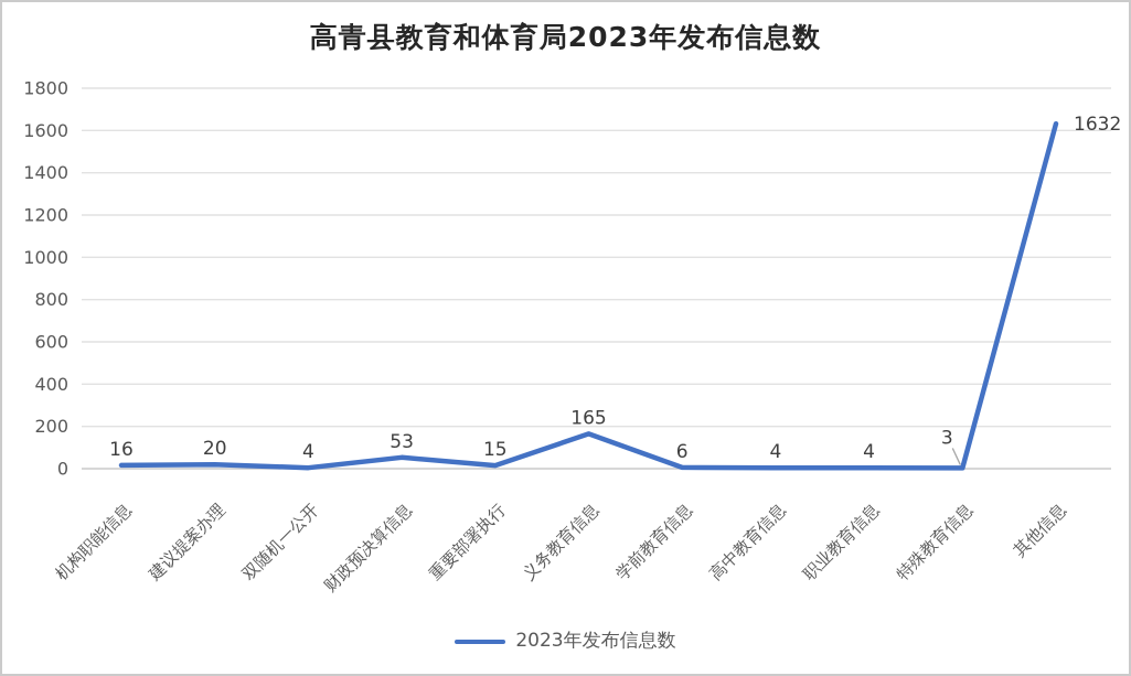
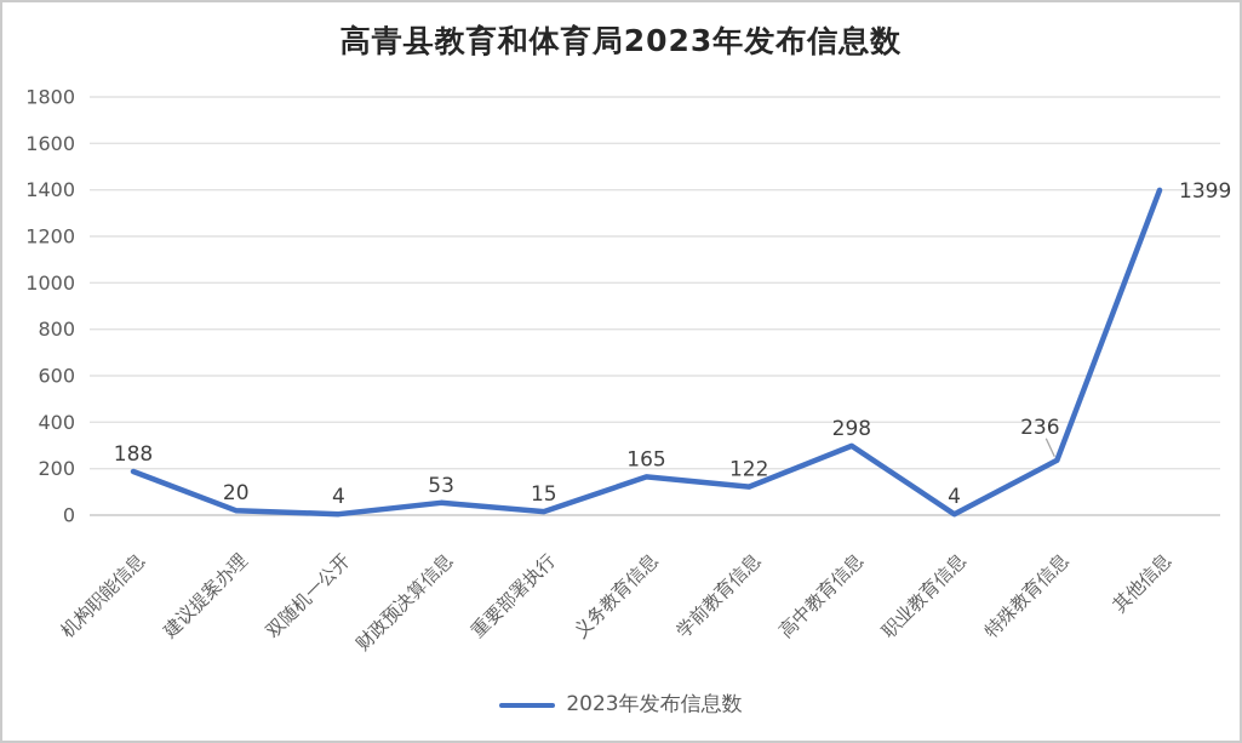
机构职能信息: 16 -> 188
学前教育信息: 6 -> 122
高中教育信息: 4 -> 298
特殊教育信息: 3 -> 236
其他信息: 1632 -> 1399
